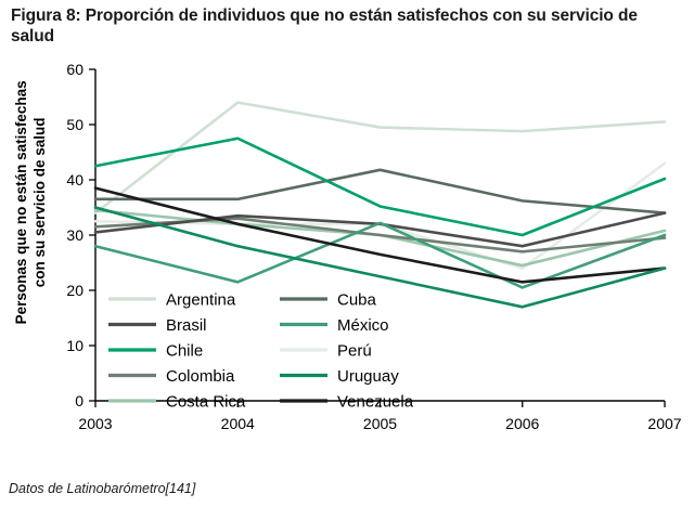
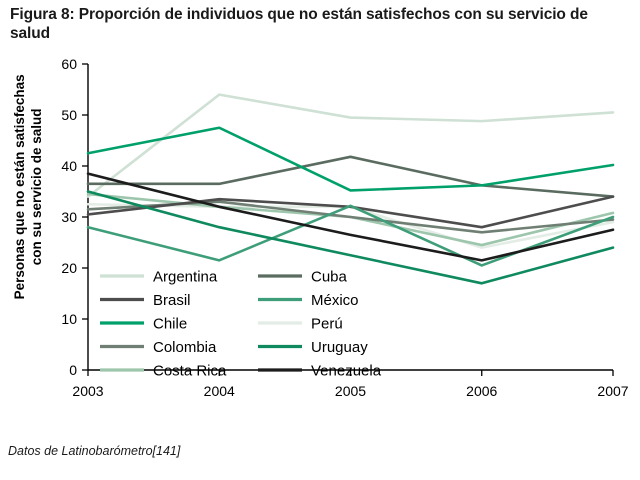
Chile/2006: 30 -> 36
Perú/2007: 43 -> 29
Venezuela/2007: 24 -> 28
